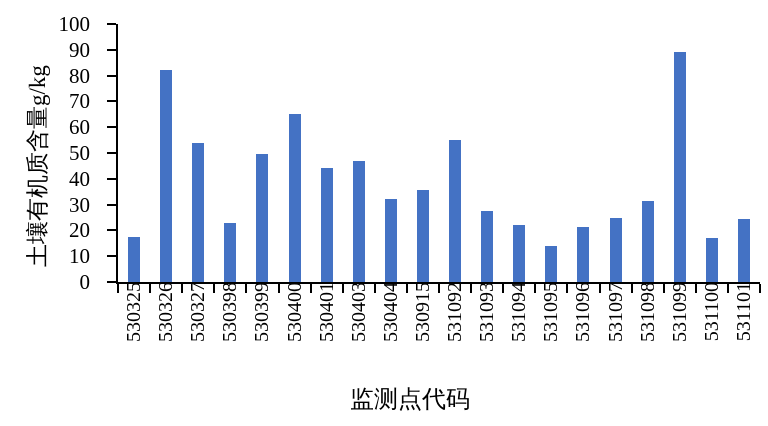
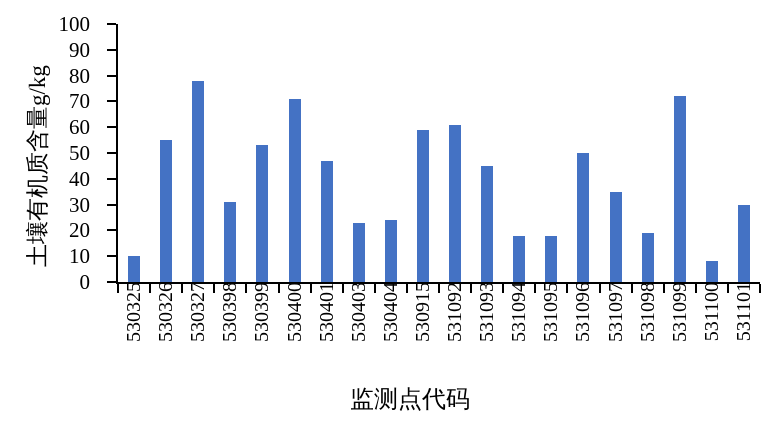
530325: 18 -> 10
530326: 82 -> 55
530327: 54 -> 78
530398: 23 -> 31
530399: 50 -> 53
530400: 65 -> 71
530401: 44 -> 47
530403: 47 -> 23
530404: 32 -> 24
530915: 36 -> 59
531092: 55 -> 61
531093: 28 -> 45
531094: 22 -> 18
531095: 14 -> 18
531096: 22 -> 50
531097: 25 -> 35
531098: 32 -> 19
531099: 89 -> 72
531100: 17 -> 8
531101: 24 -> 30
